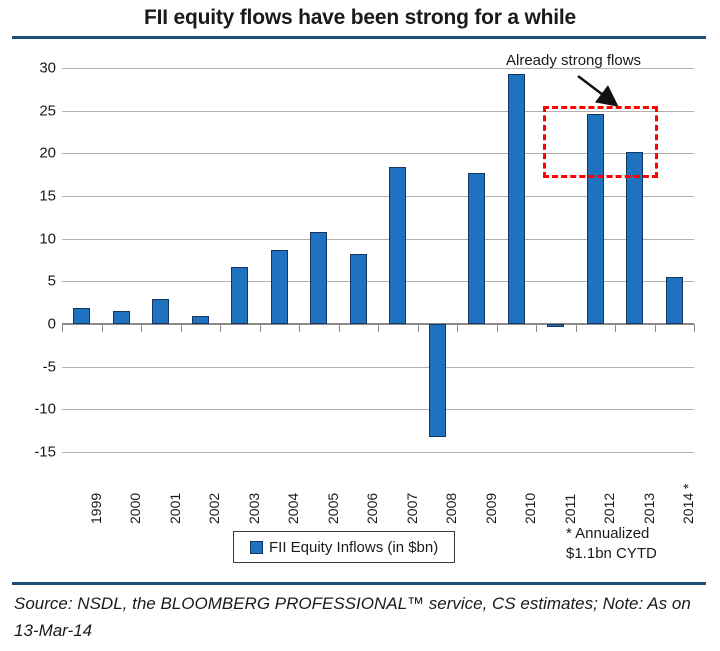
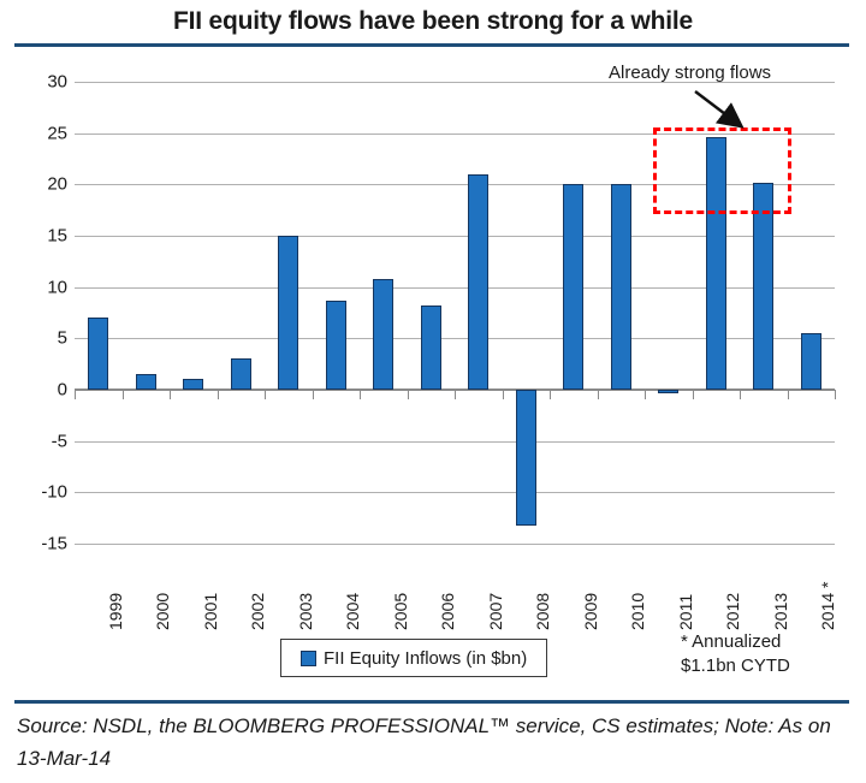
1999: 2 -> 7
2001: 3 -> 1
2002: 1 -> 3
2003: 7 -> 15
2007: 18 -> 21
2009: 18 -> 20
2010: 29 -> 20
